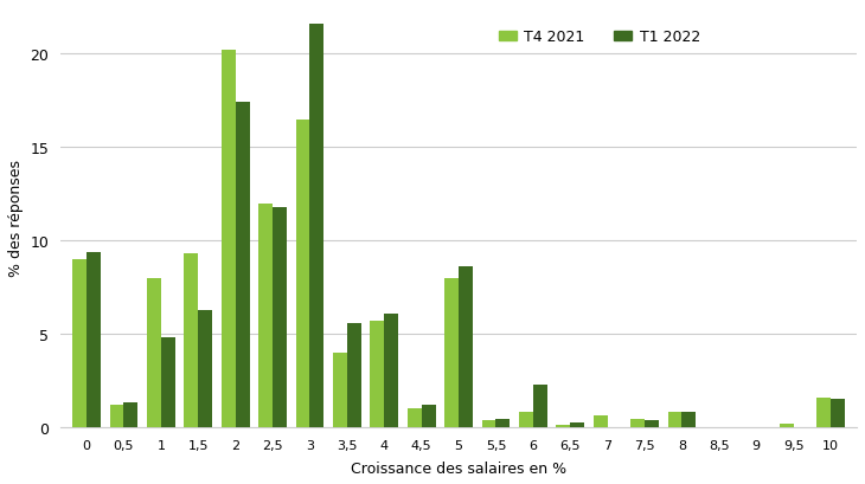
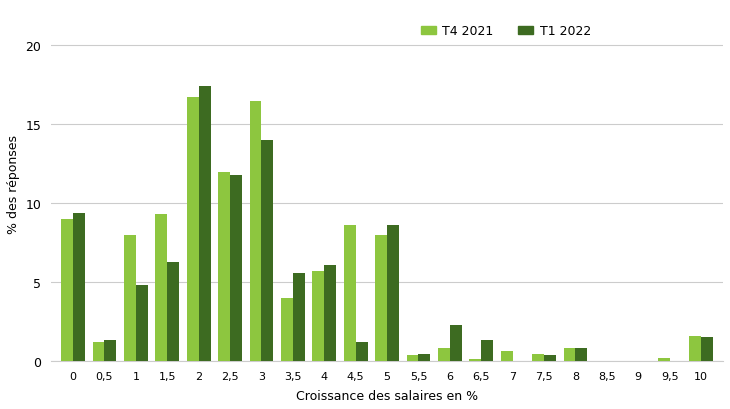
T4 2021/2: 20.2 -> 16.7
T1 2022/3: 21.6 -> 14.0
T4 2021/4,5: 1.0 -> 8.6
T1 2022/6,5: 0.2 -> 1.3
